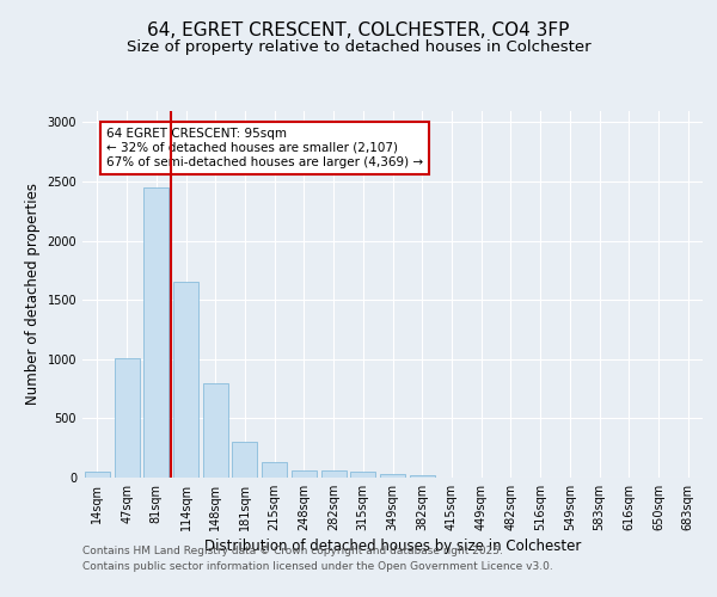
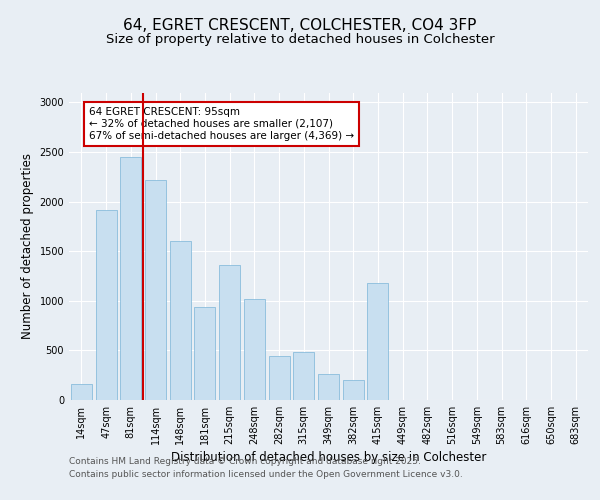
14sqm: 50 -> 160
47sqm: 1000 -> 1920
114sqm: 1650 -> 2220
148sqm: 800 -> 1600
181sqm: 300 -> 940
215sqm: 130 -> 1360
248sqm: 60 -> 1020
282sqm: 60 -> 440
315sqm: 50 -> 480
349sqm: 30 -> 260
382sqm: 20 -> 200
415sqm: 0 -> 1180
